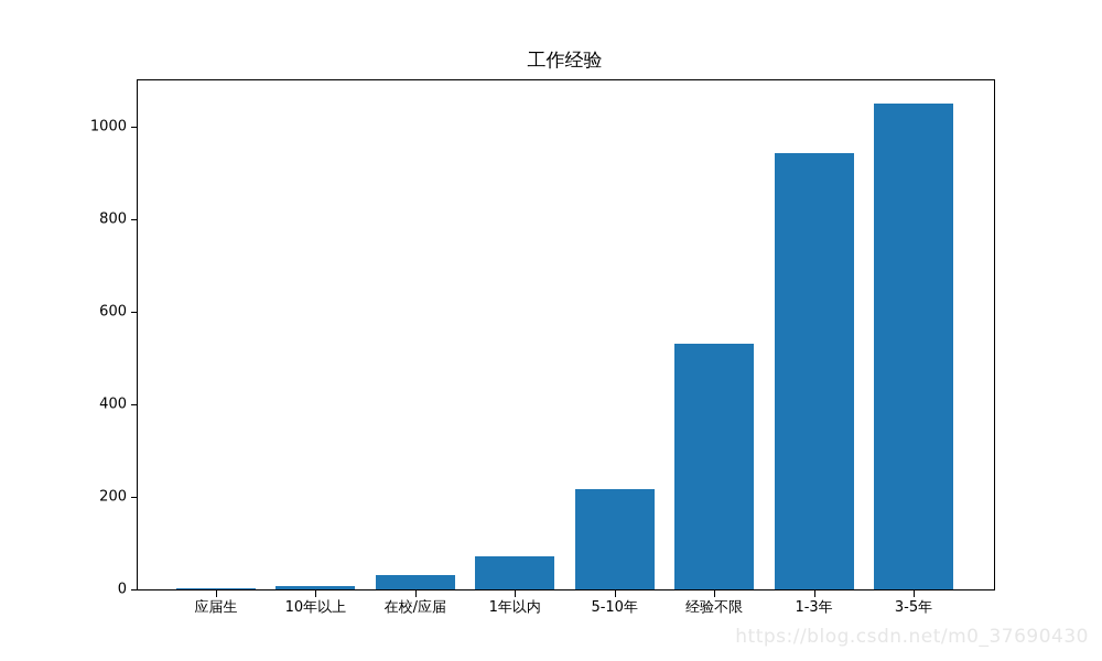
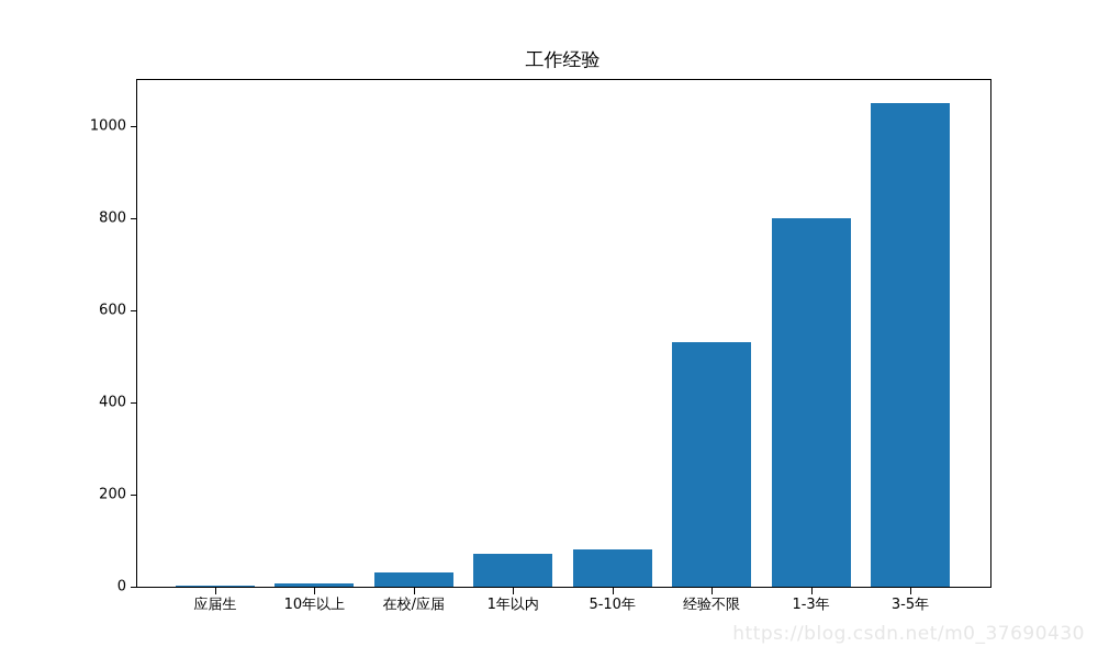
5-10年: 220 -> 80
1-3年: 940 -> 800
